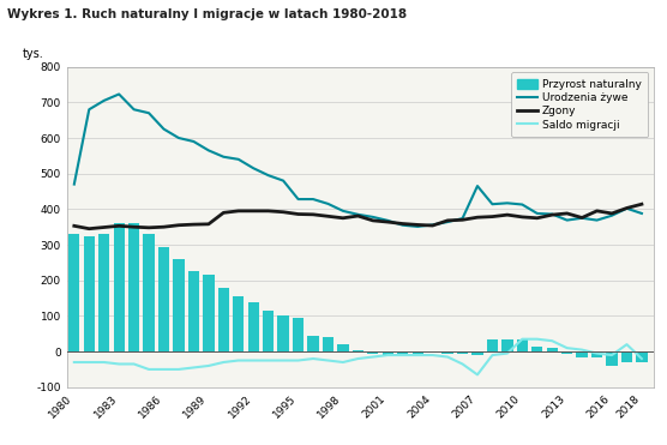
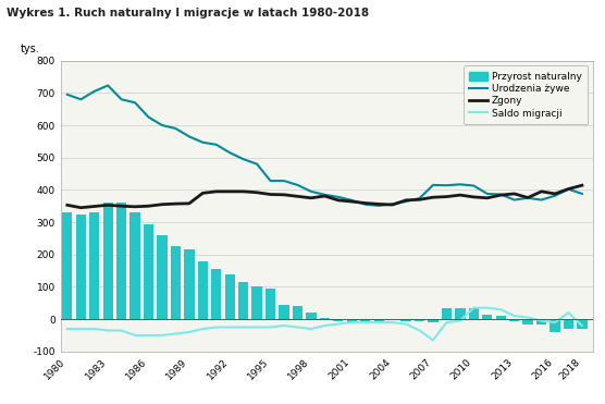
Urodzenia żywe/1980: 470 -> 695
Urodzenia żywe/2007: 465 -> 415
